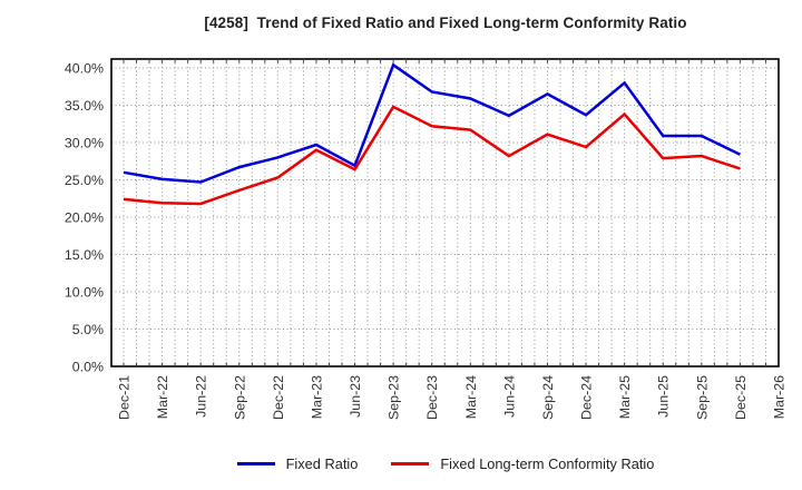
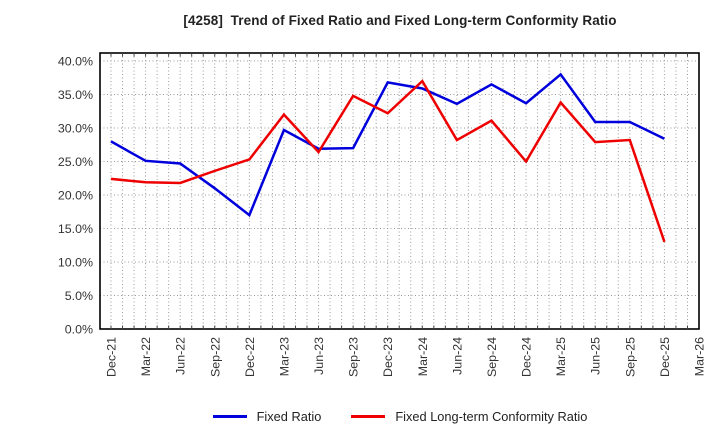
Fixed Ratio/Dec-21: 26% -> 28%
Fixed Ratio/Sep-22: 27% -> 21%
Fixed Ratio/Dec-22: 28% -> 17%
Fixed Long-term Conformity Ratio/Mar-23: 29% -> 32%
Fixed Ratio/Sep-23: 40% -> 27%
Fixed Long-term Conformity Ratio/Mar-24: 32% -> 37%
Fixed Long-term Conformity Ratio/Dec-24: 29% -> 25%
Fixed Long-term Conformity Ratio/Dec-25: 26% -> 13%
